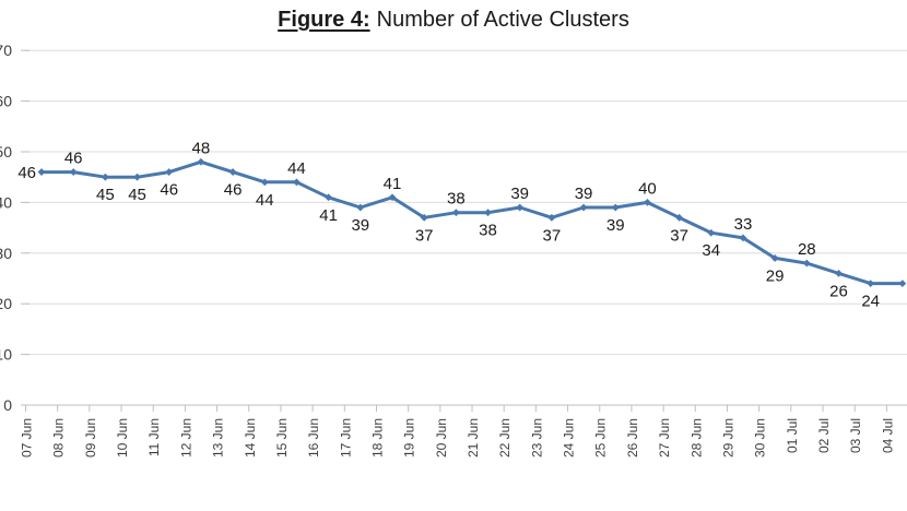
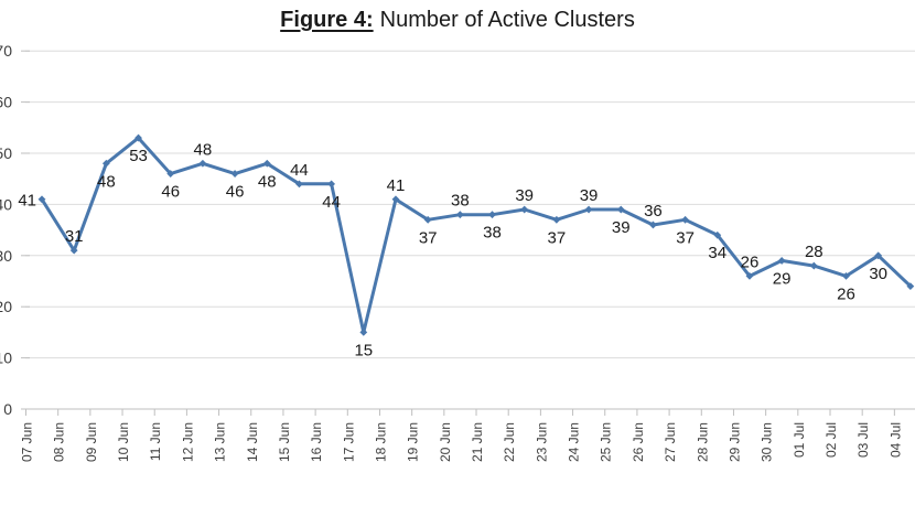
07 Jun: 46 -> 41
08 Jun: 46 -> 31
09 Jun: 45 -> 48
10 Jun: 45 -> 53
14 Jun: 44 -> 48
16 Jun: 41 -> 44
17 Jun: 39 -> 15
26 Jun: 40 -> 36
29 Jun: 33 -> 26
03 Jul: 24 -> 30
